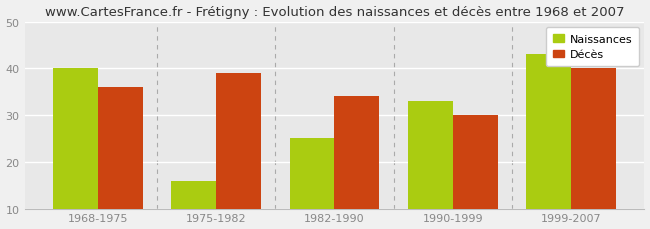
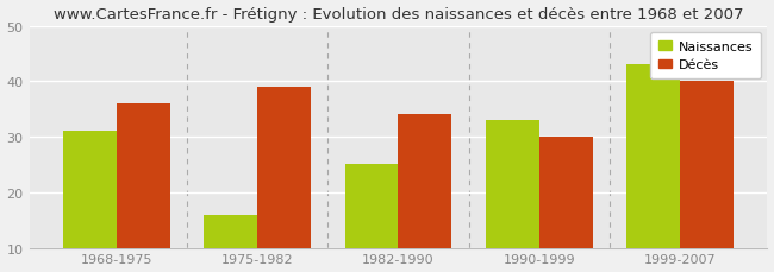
Naissances/1968-1975: 40 -> 31
